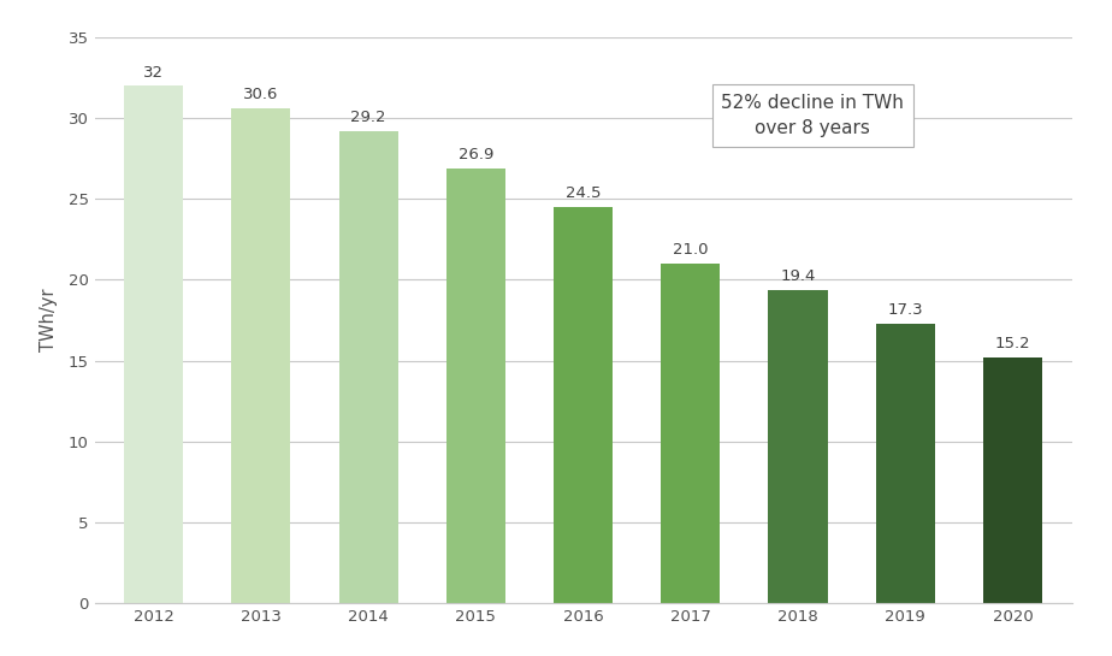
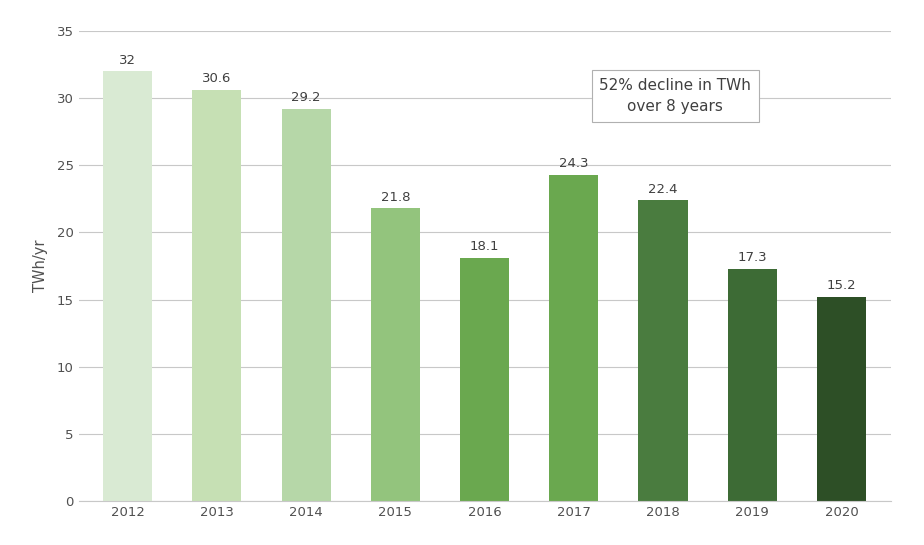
2015: 26.9 -> 21.8
2016: 24.5 -> 18.1
2017: 21.0 -> 24.3
2018: 19.4 -> 22.4
